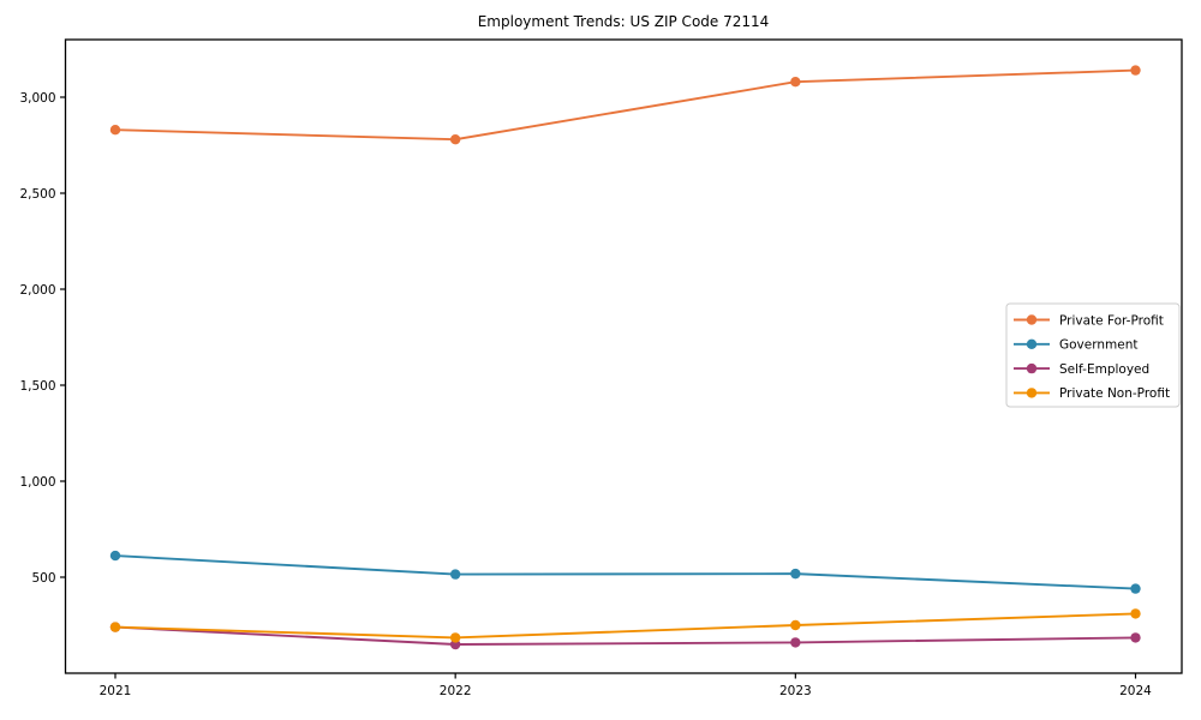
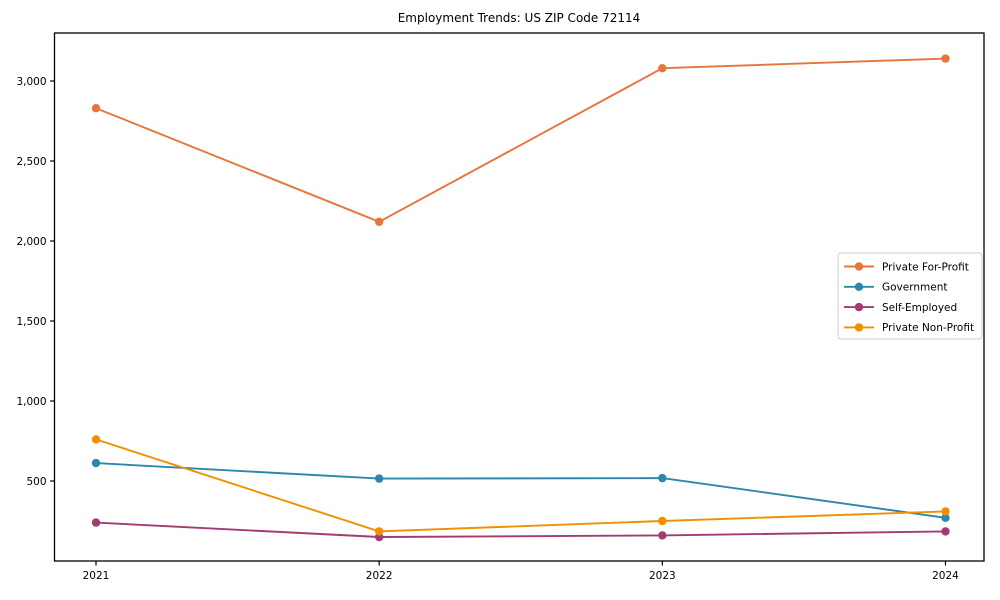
Private Non-Profit/2021: 240 -> 760
Private For-Profit/2022: 2780 -> 2120
Government/2024: 440 -> 270
